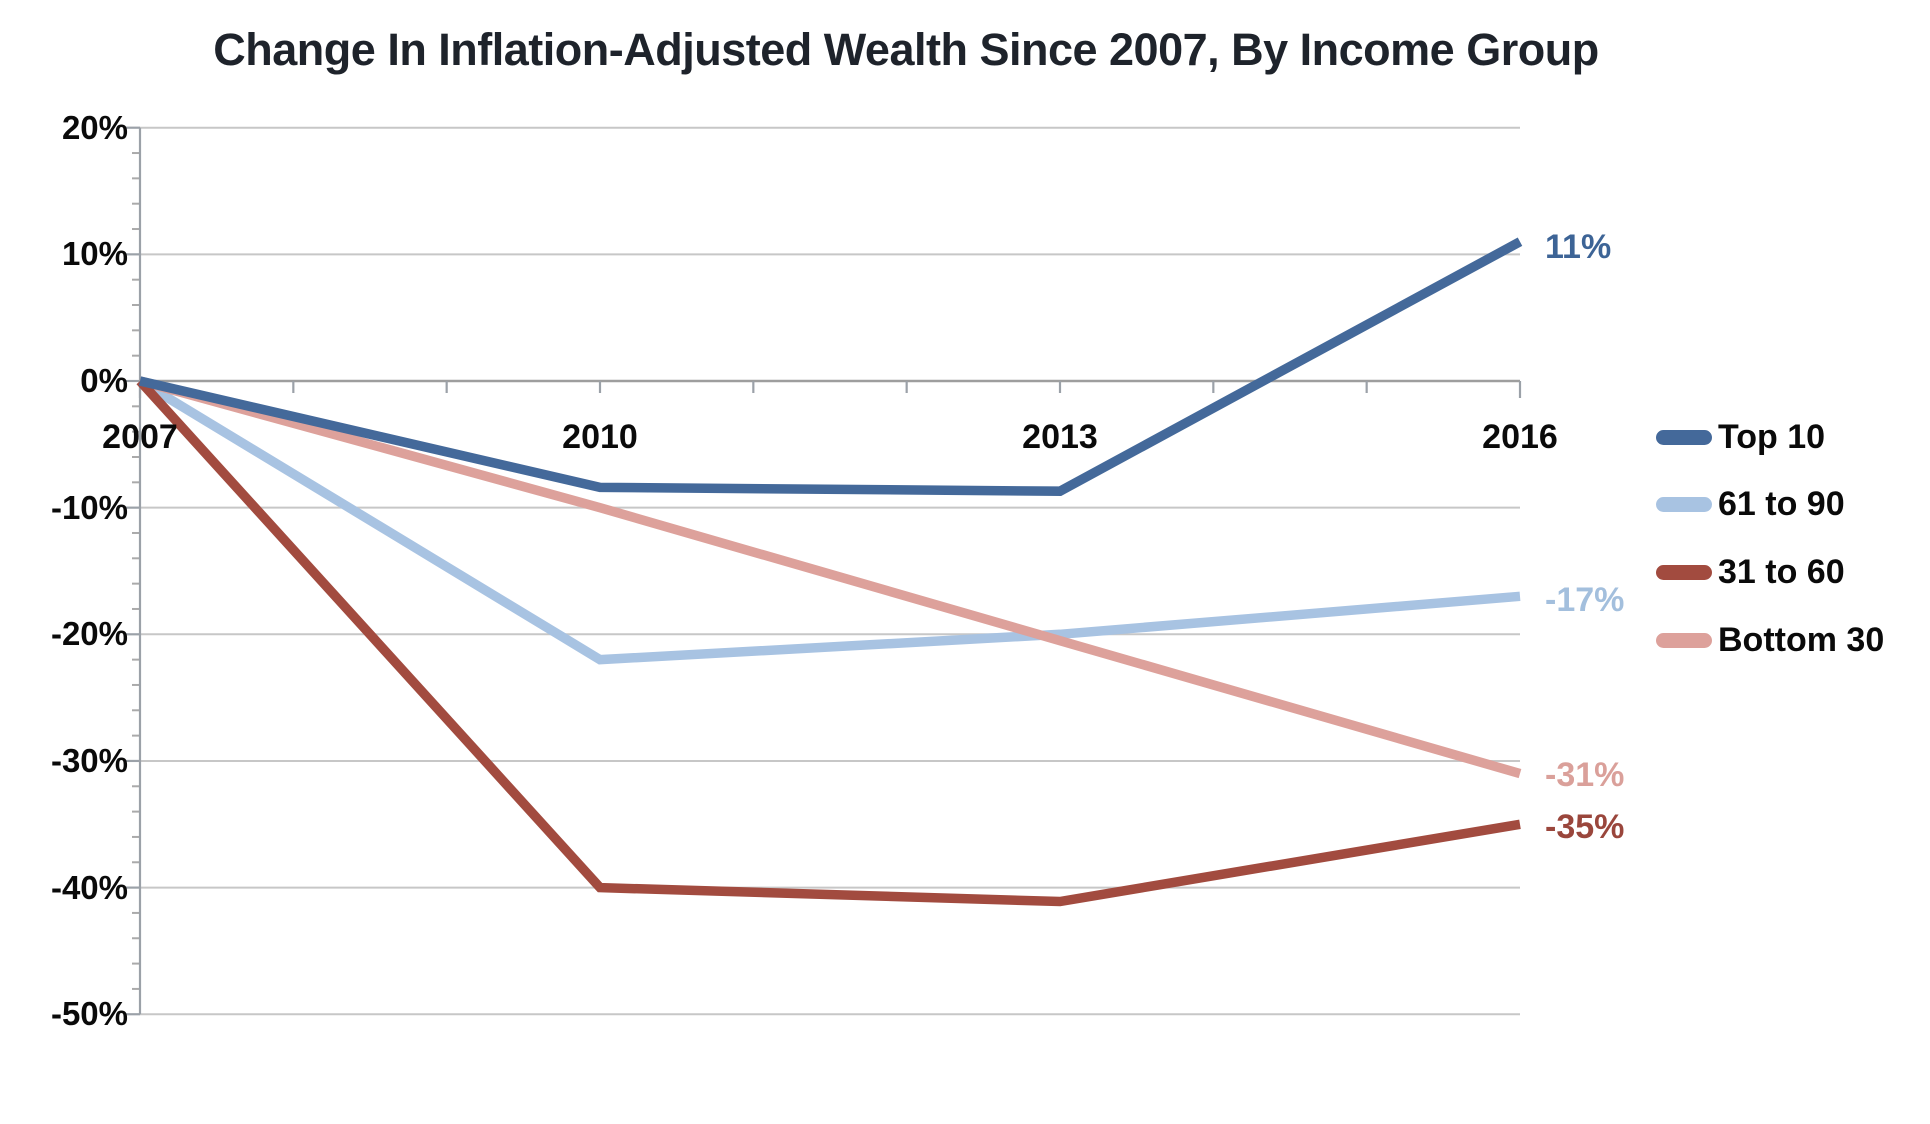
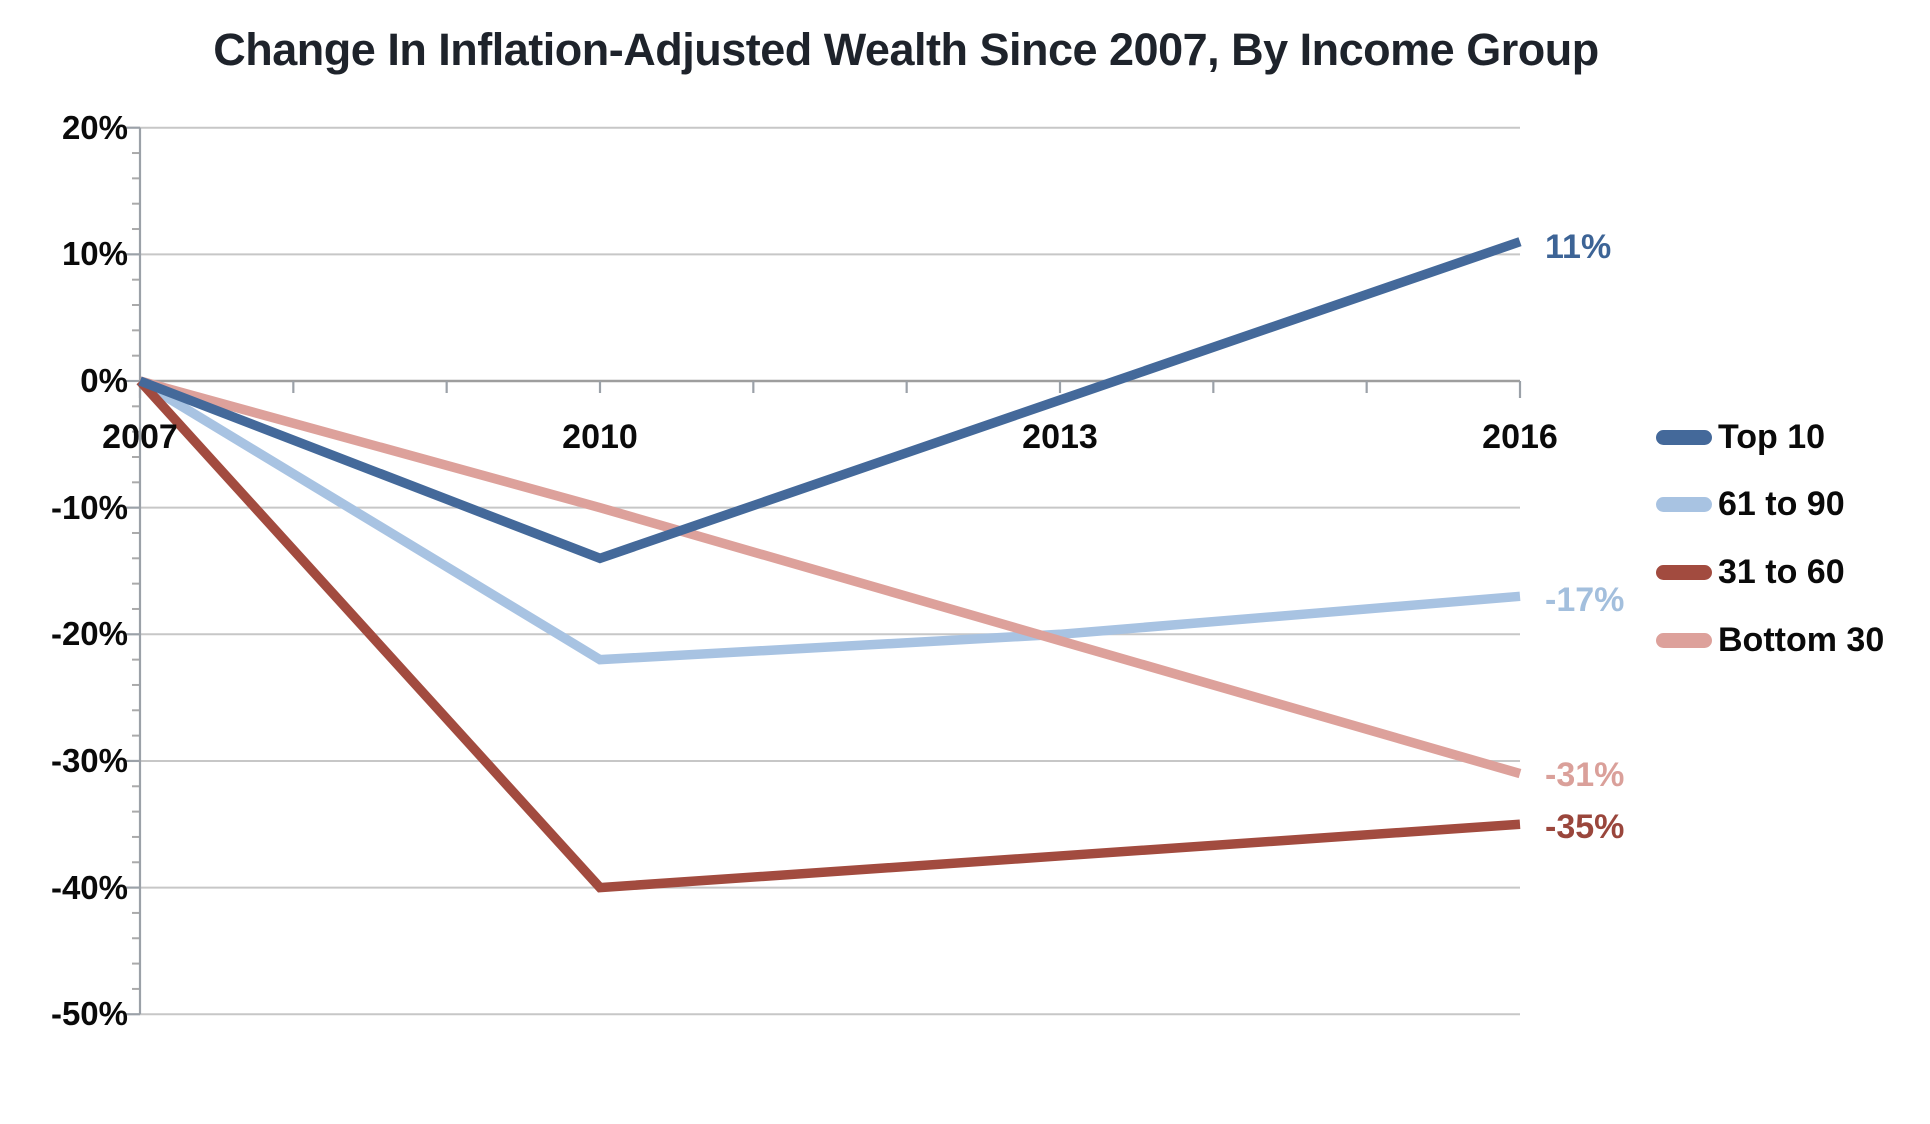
Top 10/2010: -8.4% -> -14.0%
Top 10/2013: -8.7% -> -1.5%
31 to 60/2013: -41.1% -> -37.5%
